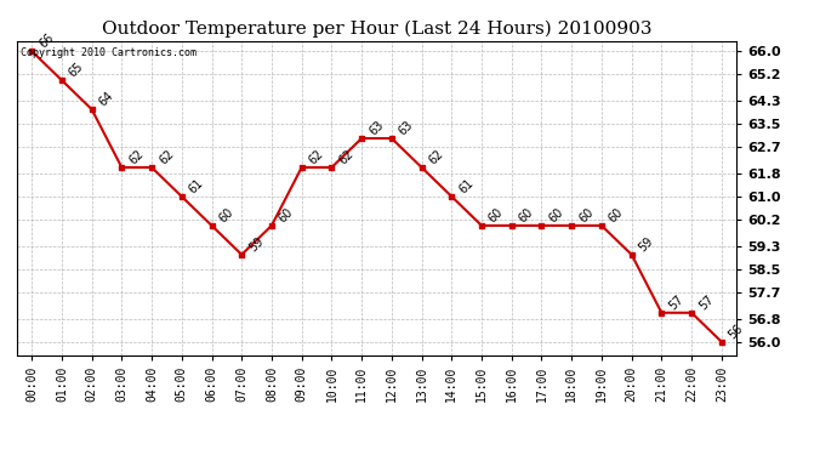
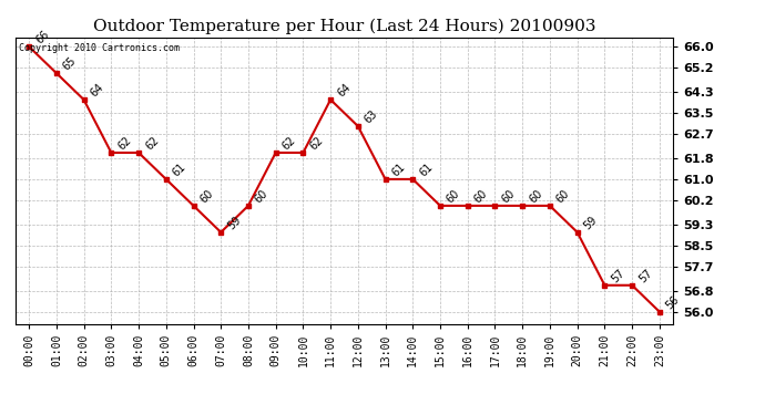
11:00: 63 -> 64
13:00: 62 -> 61
